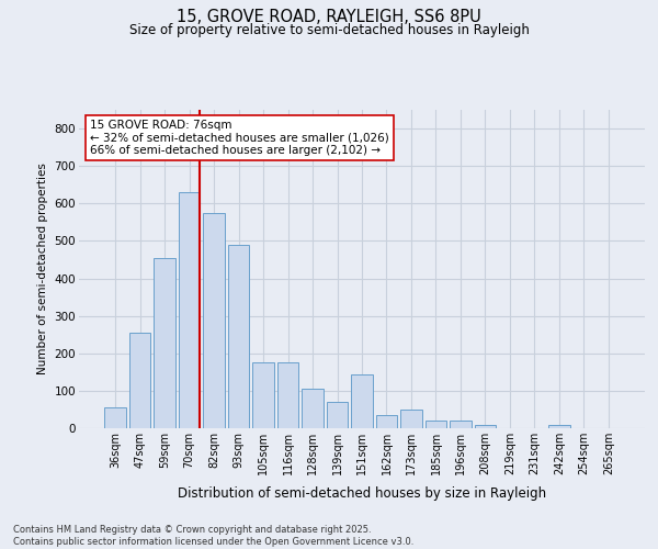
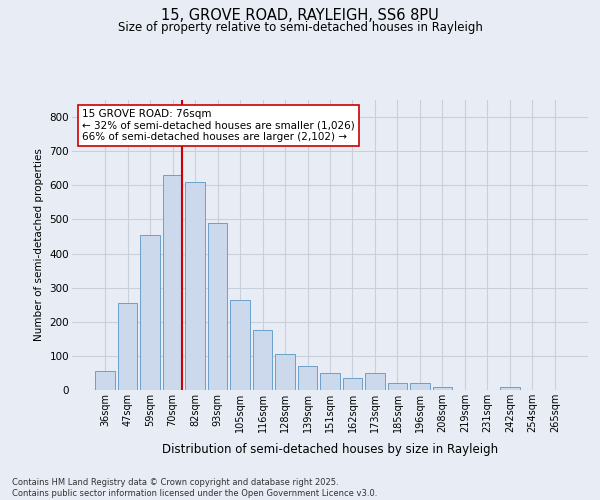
82sqm: 575 -> 610
105sqm: 175 -> 265
151sqm: 145 -> 50
